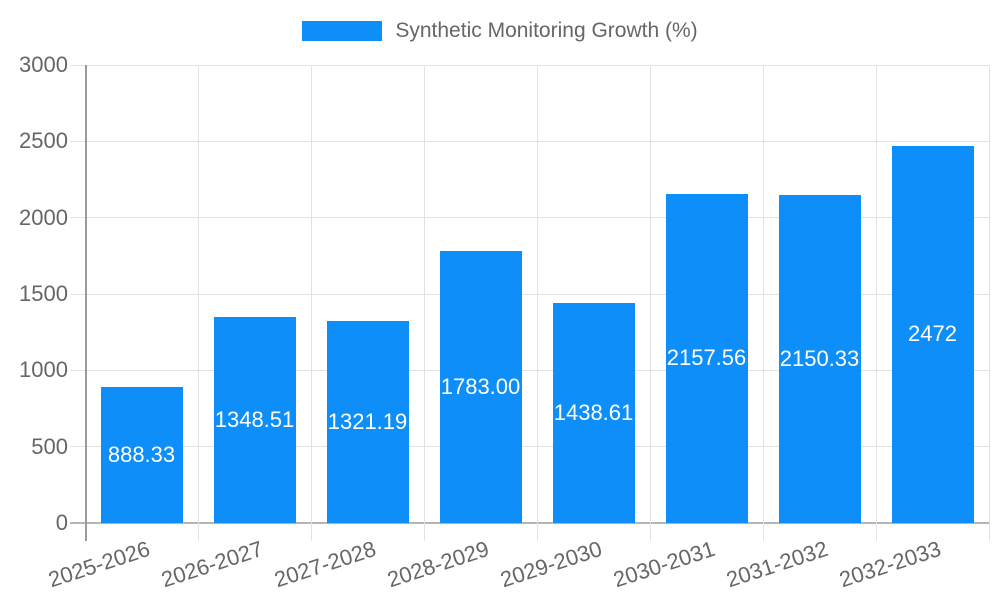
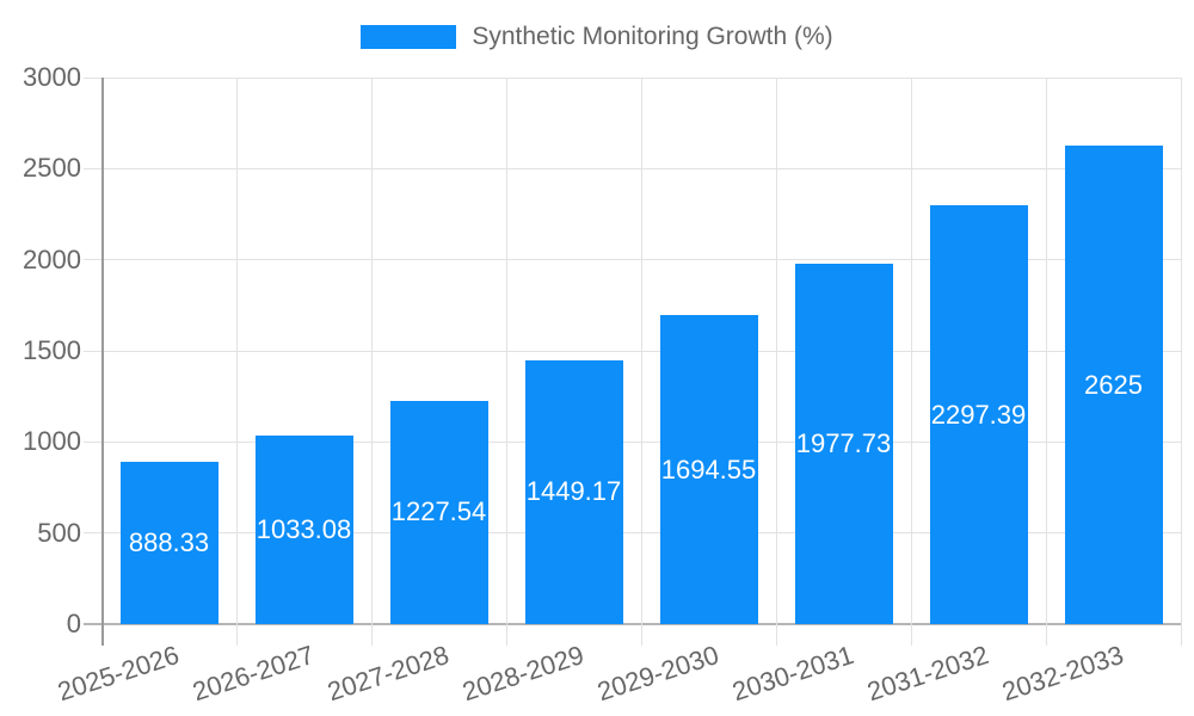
2026-2027: 1348.51 -> 1033.08
2027-2028: 1321.19 -> 1227.54
2028-2029: 1783.00 -> 1449.17
2029-2030: 1438.61 -> 1694.55
2030-2031: 2157.56 -> 1977.73
2031-2032: 2150.33 -> 2297.39
2032-2033: 2472 -> 2625
